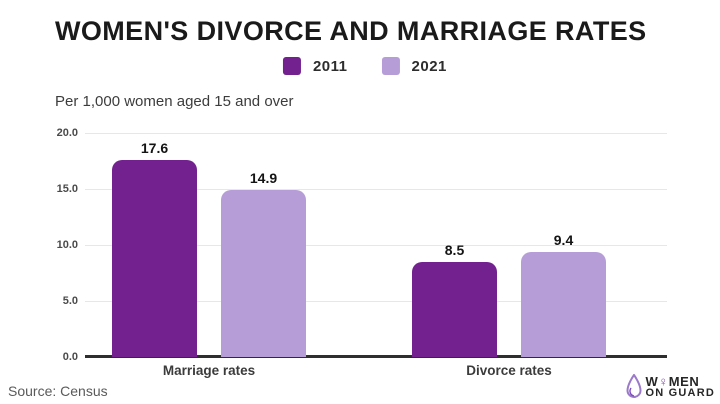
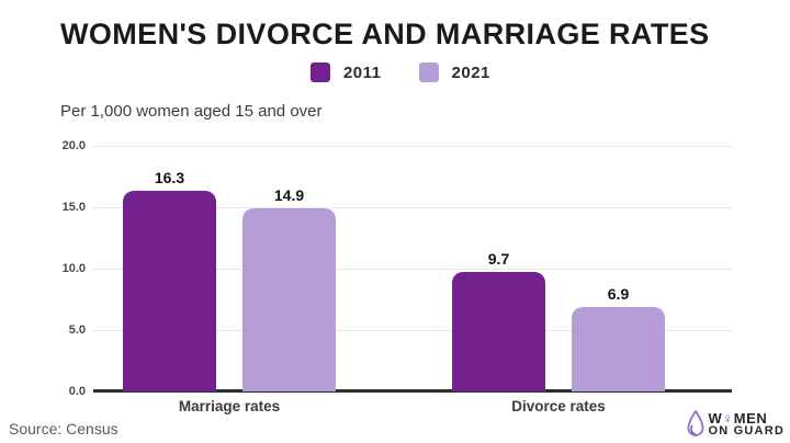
2011/Marriage rates: 17.6 -> 16.3
2011/Divorce rates: 8.5 -> 9.7
2021/Divorce rates: 9.4 -> 6.9
